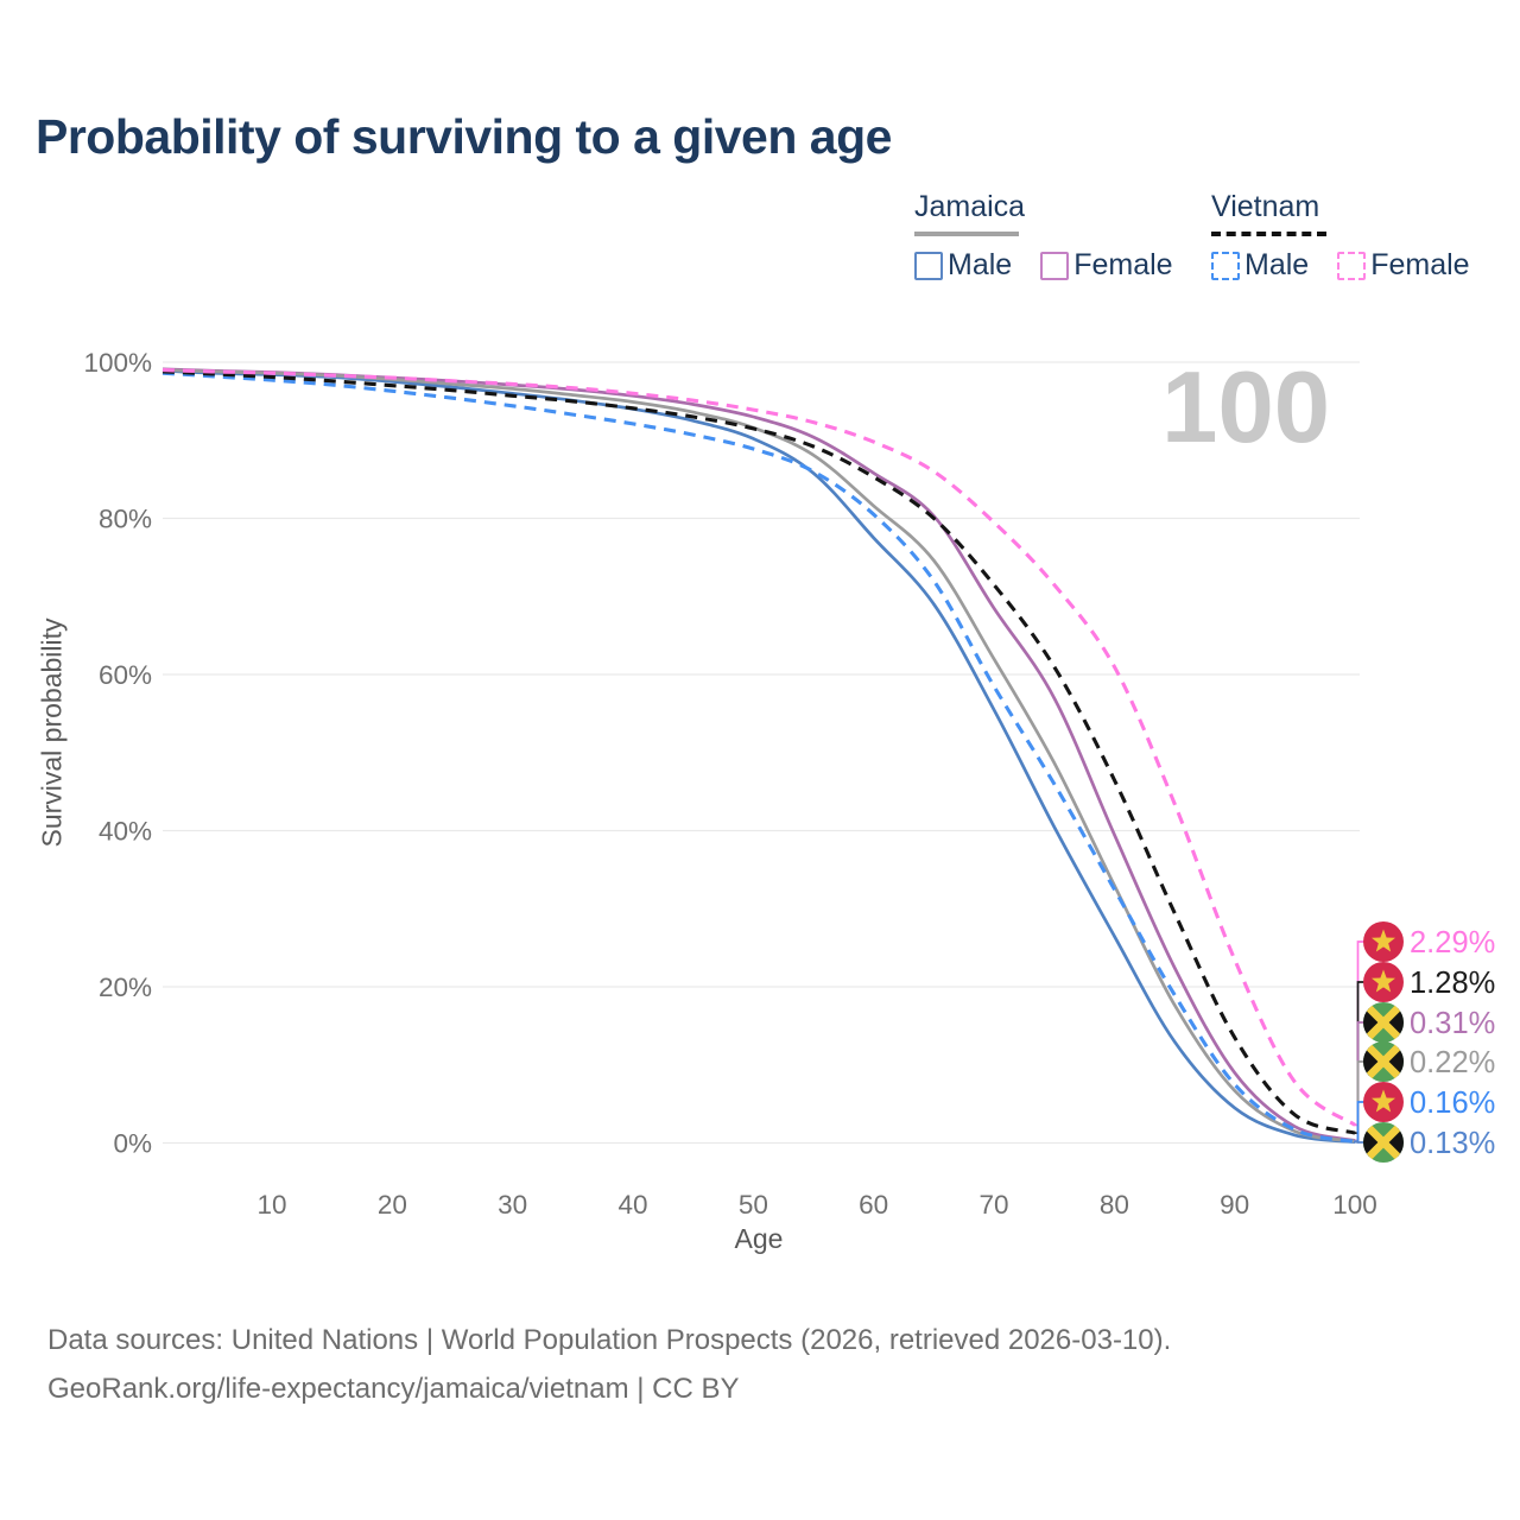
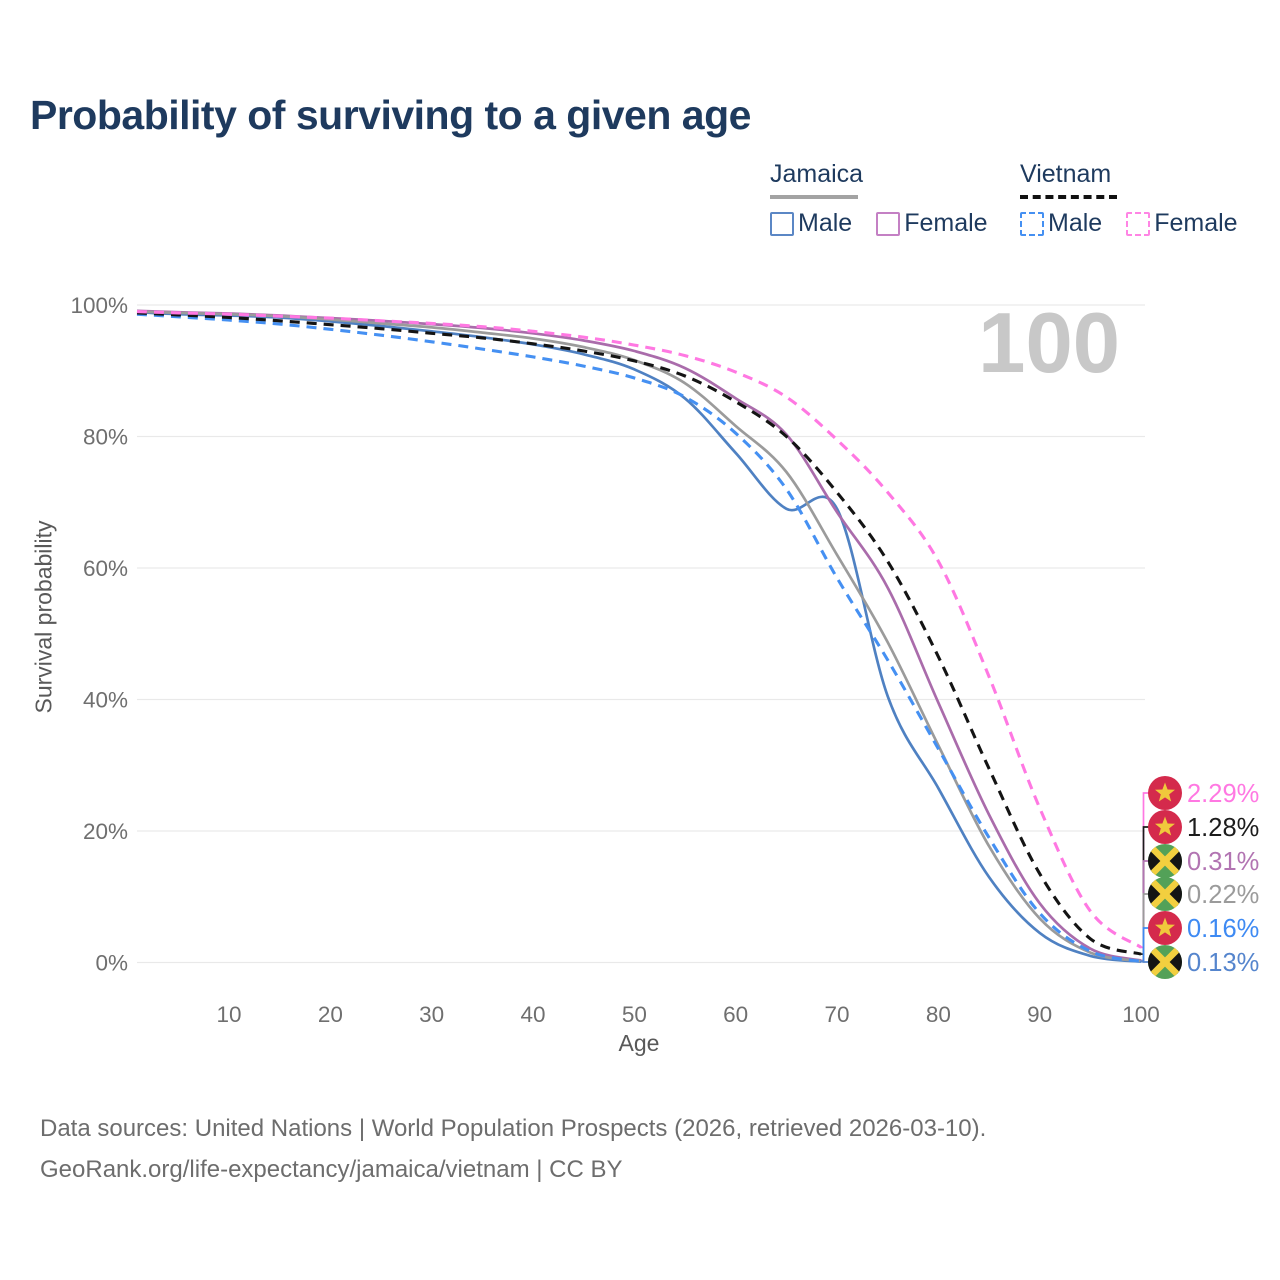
Jamaica Male/70: 56% -> 69%
